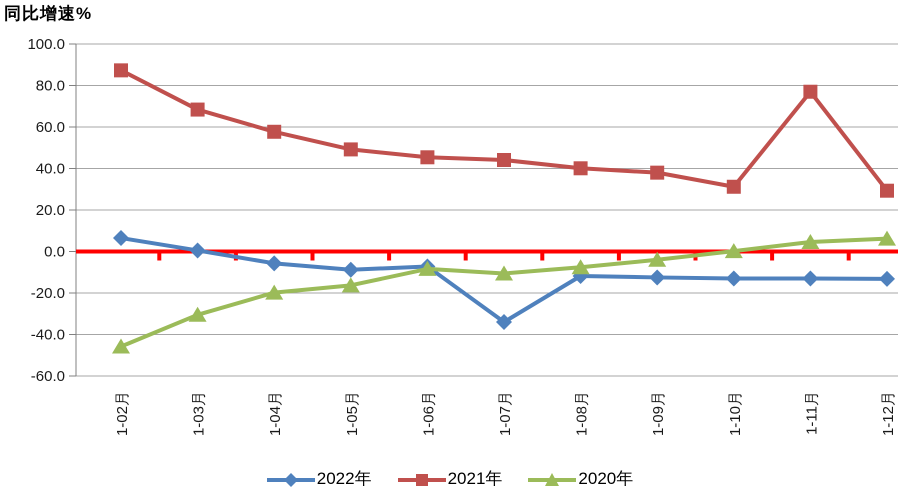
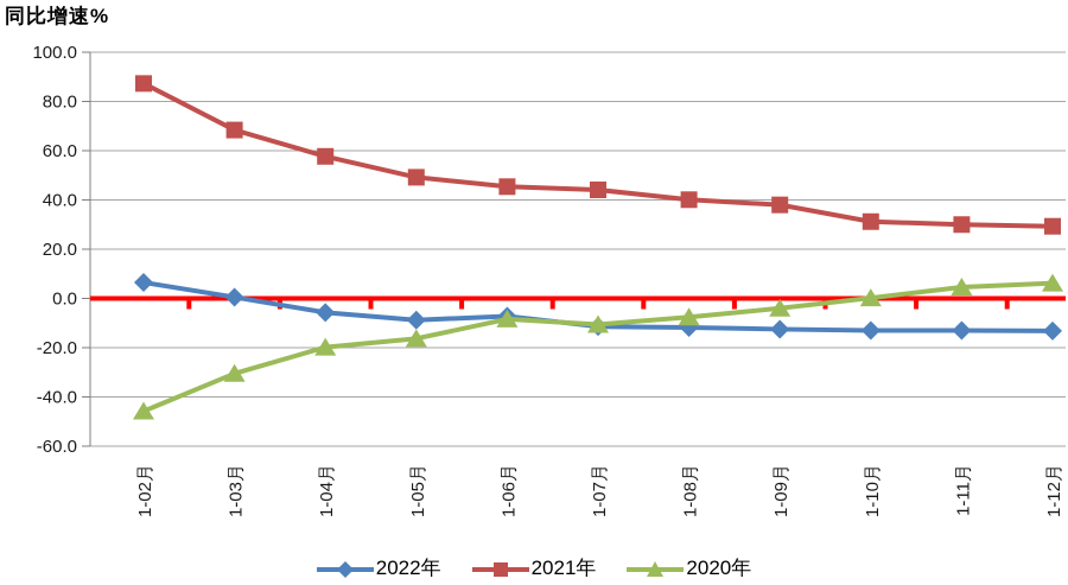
2022年/1-07月: -34 -> -11
2021年/1-11月: 77 -> 30
